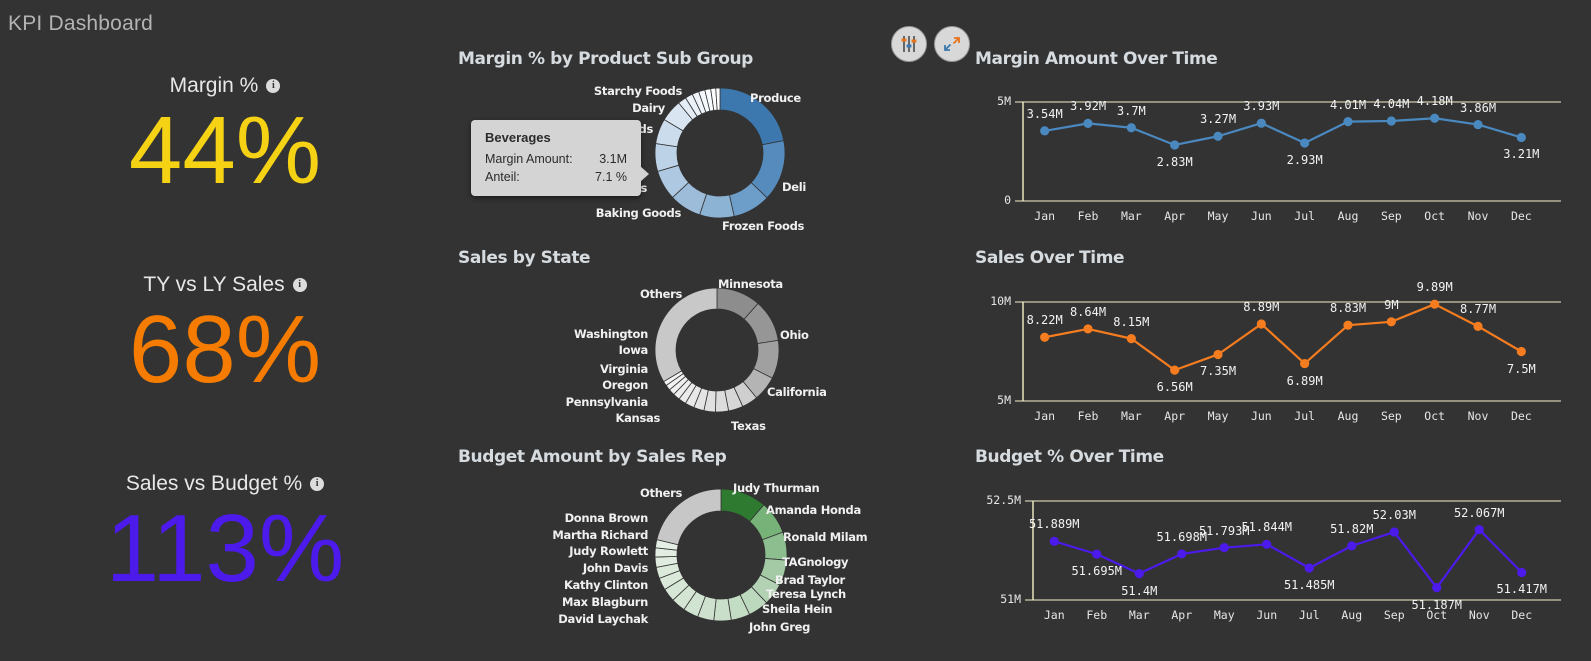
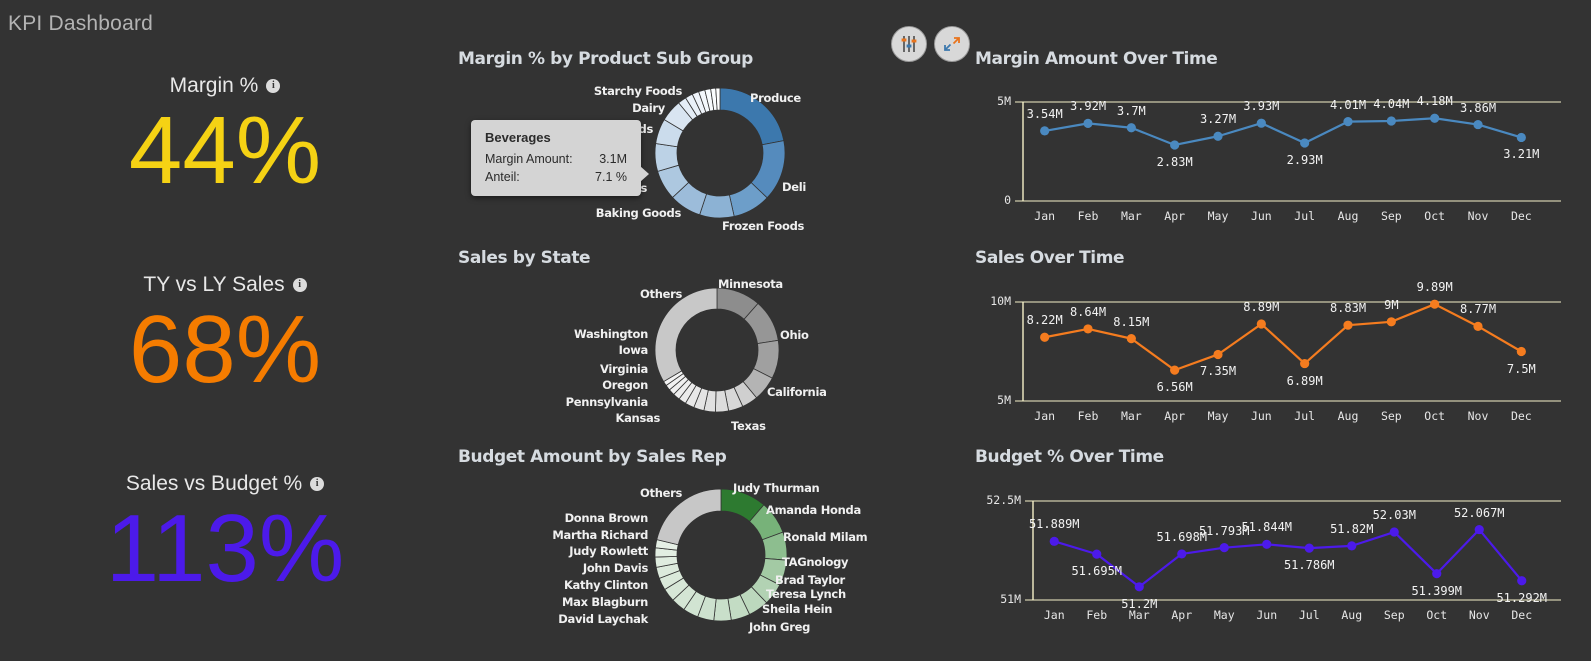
Budget % Over Time/Mar: 51.4M -> 51.2M
Budget % Over Time/Jul: 51.485M -> 51.786M
Budget % Over Time/Oct: 51.187M -> 51.399M
Budget % Over Time/Dec: 51.417M -> 51.292M
